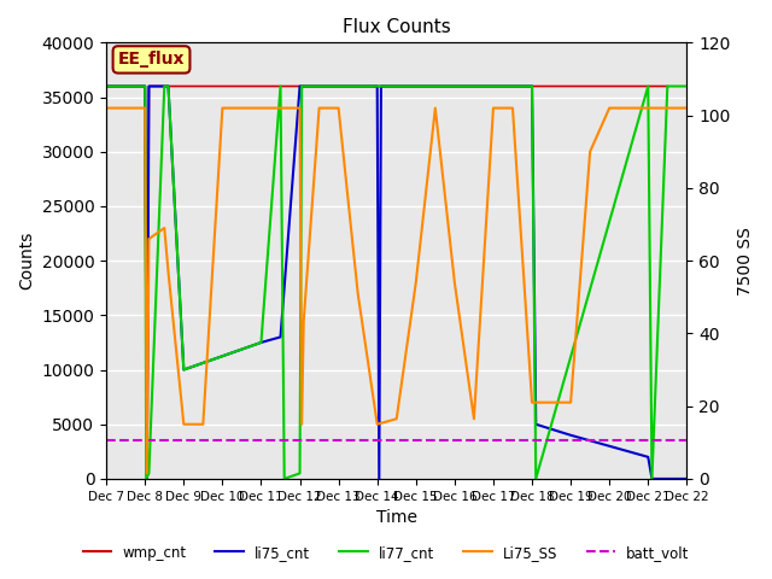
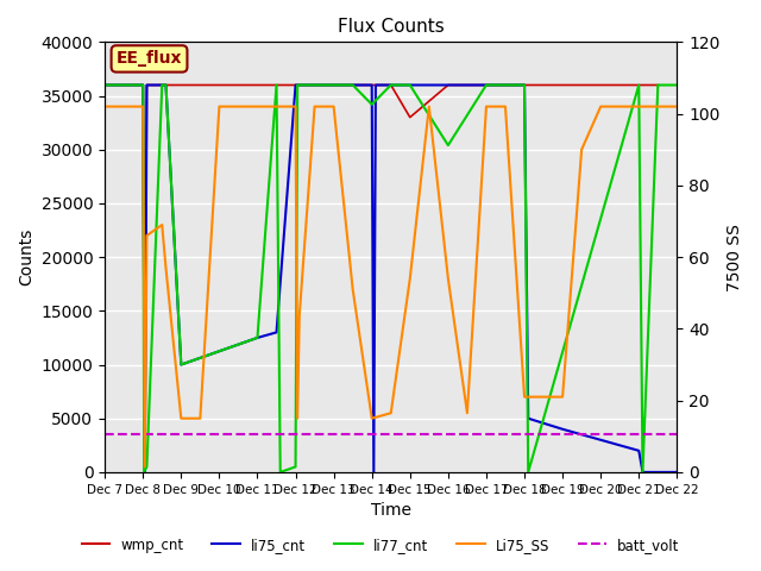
li77_cnt/Dec 14: 36000 -> 34200
wmp_cnt/Dec 15: 36000 -> 33000
li77_cnt/Dec 16: 36000 -> 30400
